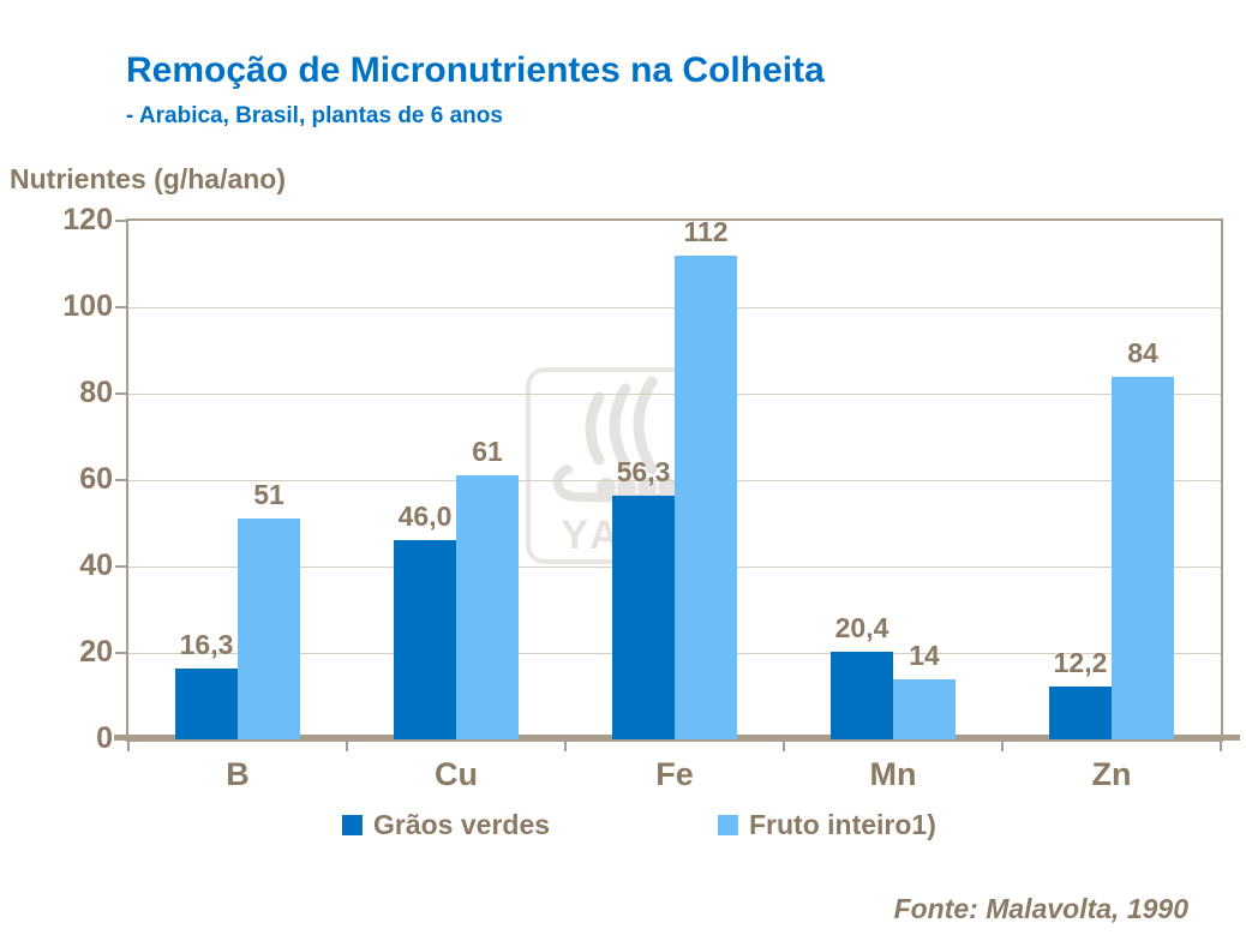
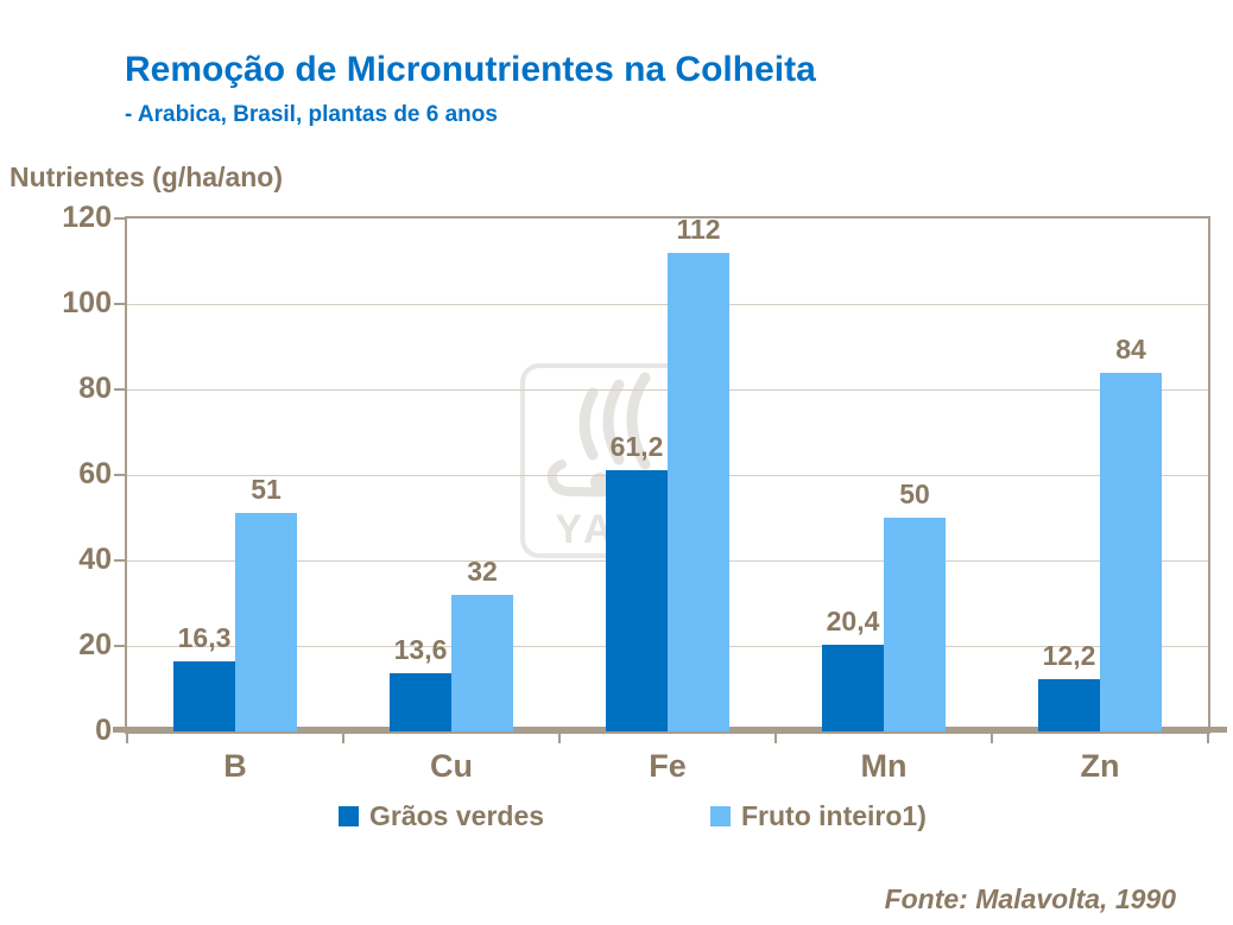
Grãos verdes/Cu: 46,0 -> 13,6
Fruto inteiro1)/Cu: 61 -> 32
Grãos verdes/Fe: 56,3 -> 61,2
Fruto inteiro1)/Mn: 14 -> 50
